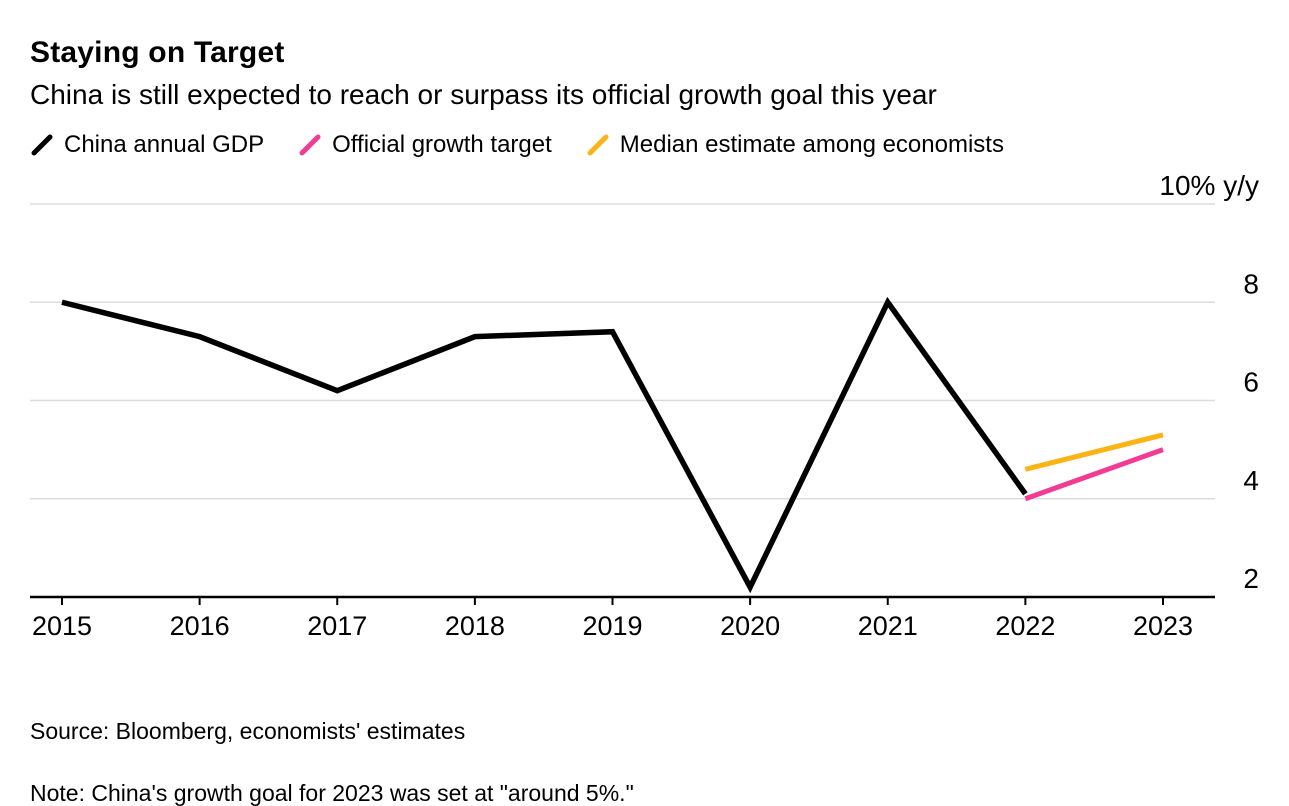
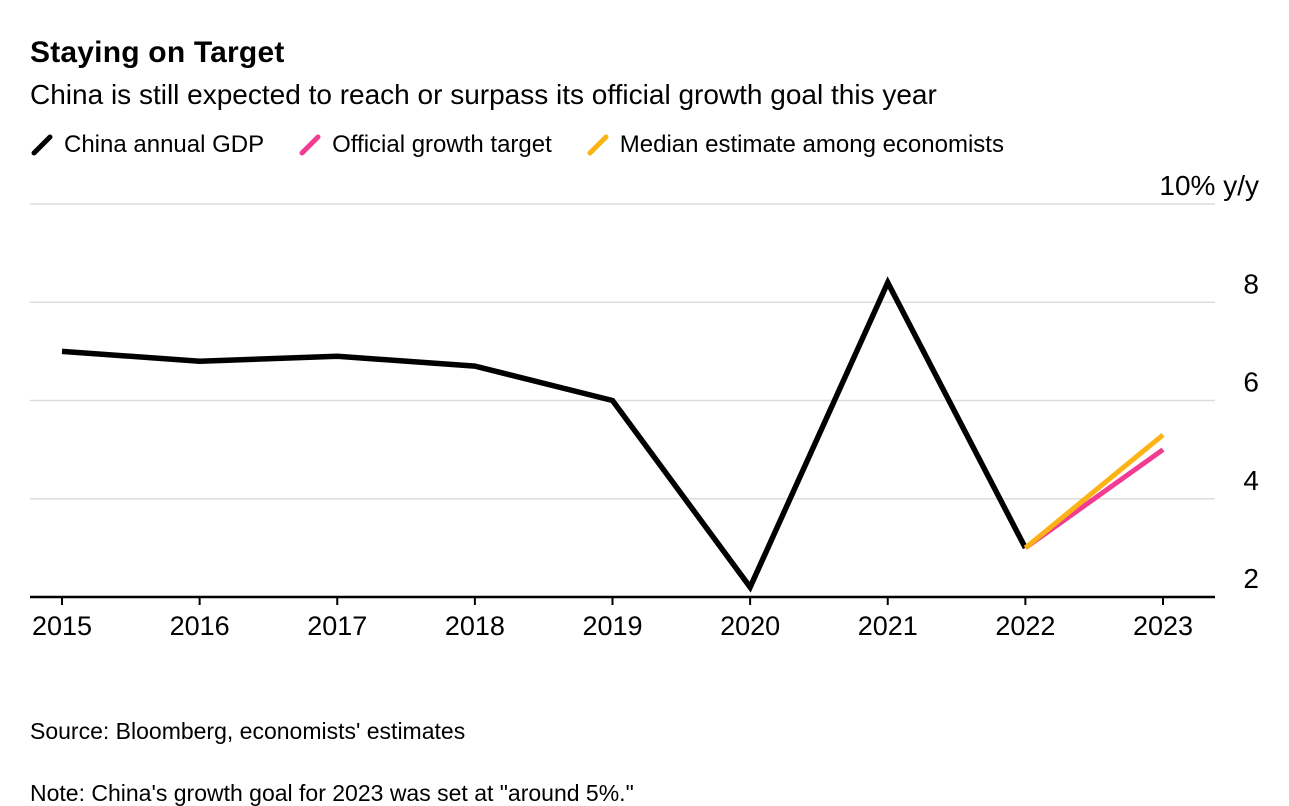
China annual GDP/2015: 8.0 -> 7.0
China annual GDP/2016: 7.3 -> 6.8
China annual GDP/2017: 6.2 -> 6.9
China annual GDP/2018: 7.3 -> 6.7
China annual GDP/2019: 7.4 -> 6.0
China annual GDP/2021: 8.0 -> 8.4
China annual GDP/2022: 4.1 -> 3.0
Official growth target/2022: 4 -> 3
Median estimate among economists/2022: 4.6 -> 3.0
